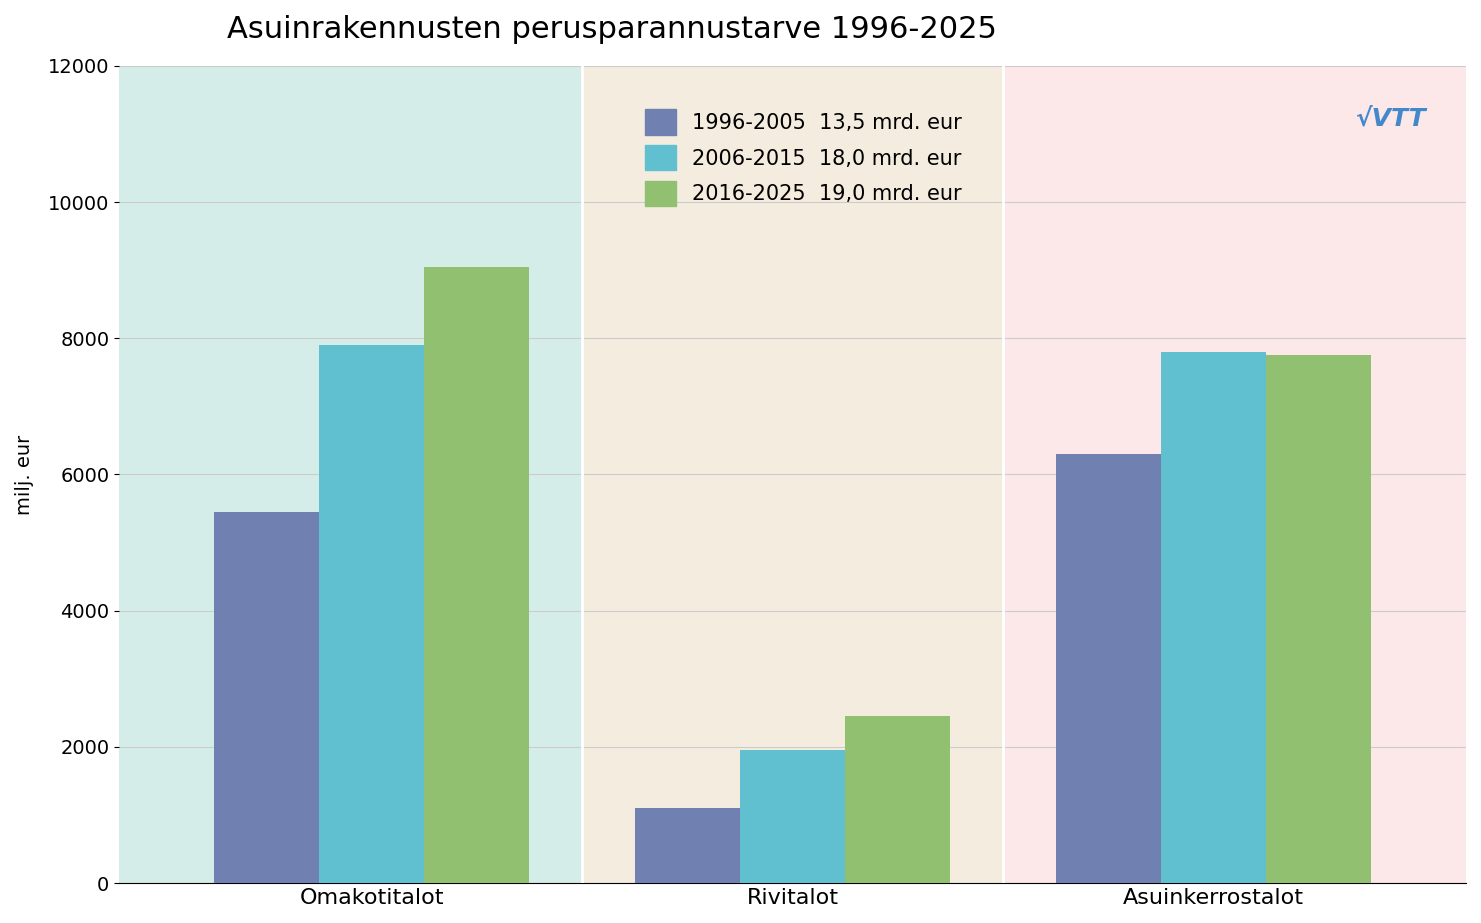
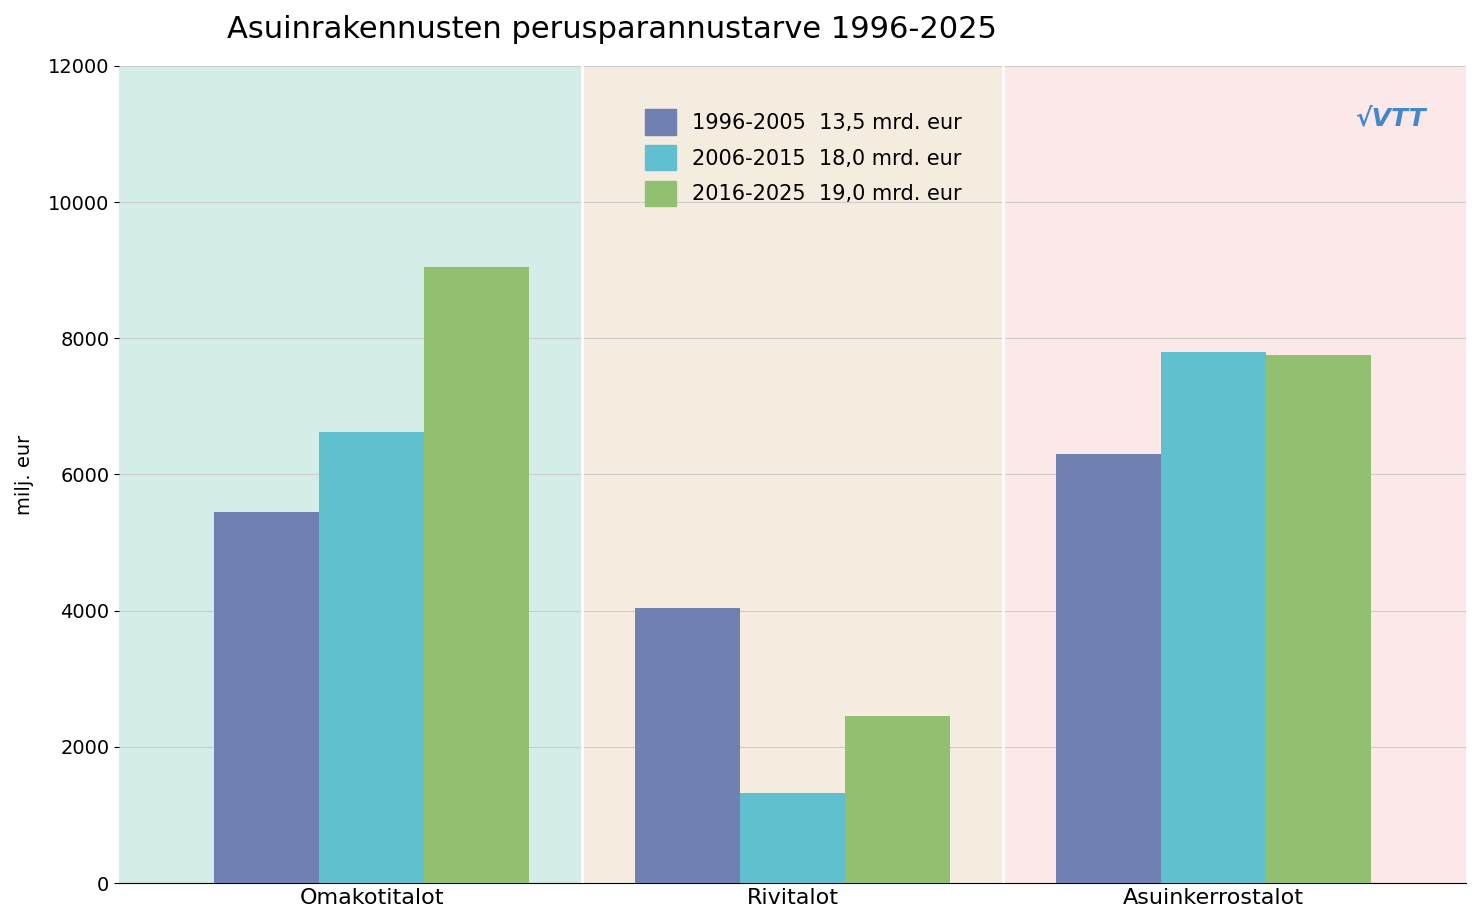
2006-2015 18,0 mrd. eur/Omakotitalot: 7900 -> 6620
1996-2005 13,5 mrd. eur/Rivitalot: 1100 -> 4040
2006-2015 18,0 mrd. eur/Rivitalot: 1950 -> 1320
